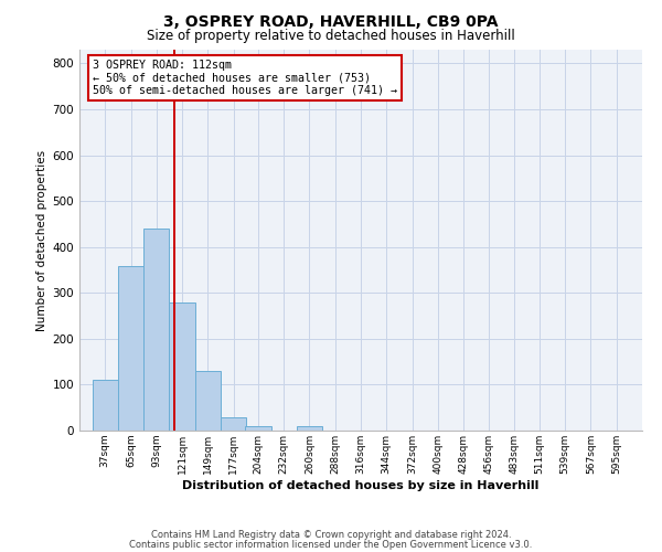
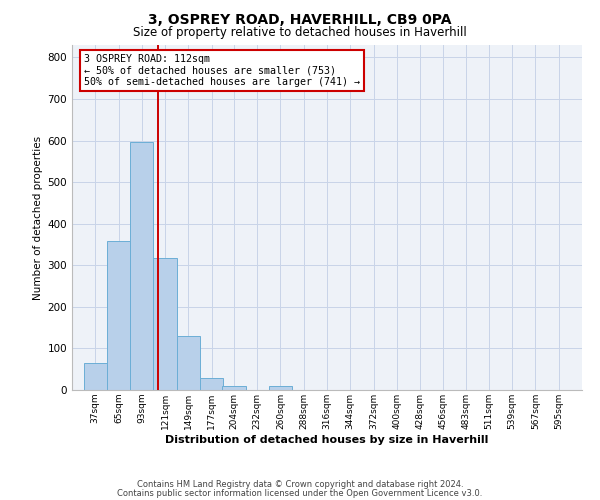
37sqm: 110 -> 65
93sqm: 440 -> 597
121sqm: 280 -> 318
